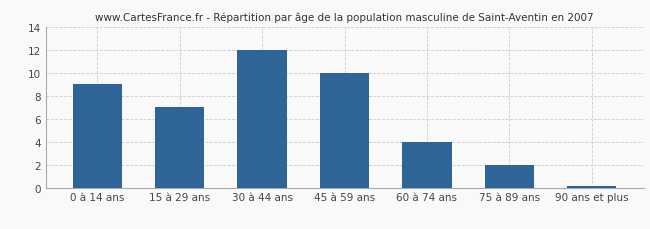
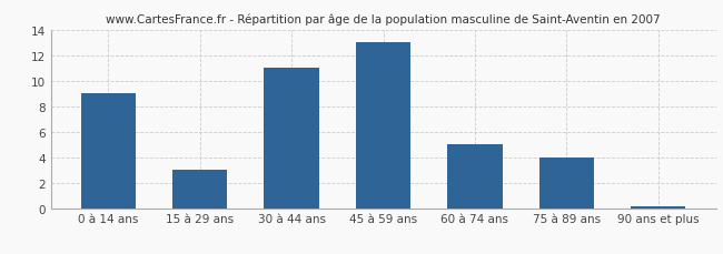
15 à 29 ans: 7.0 -> 3.0
30 à 44 ans: 12.0 -> 11.0
45 à 59 ans: 10.0 -> 13.0
60 à 74 ans: 4.0 -> 5.0
75 à 89 ans: 2.0 -> 4.0
